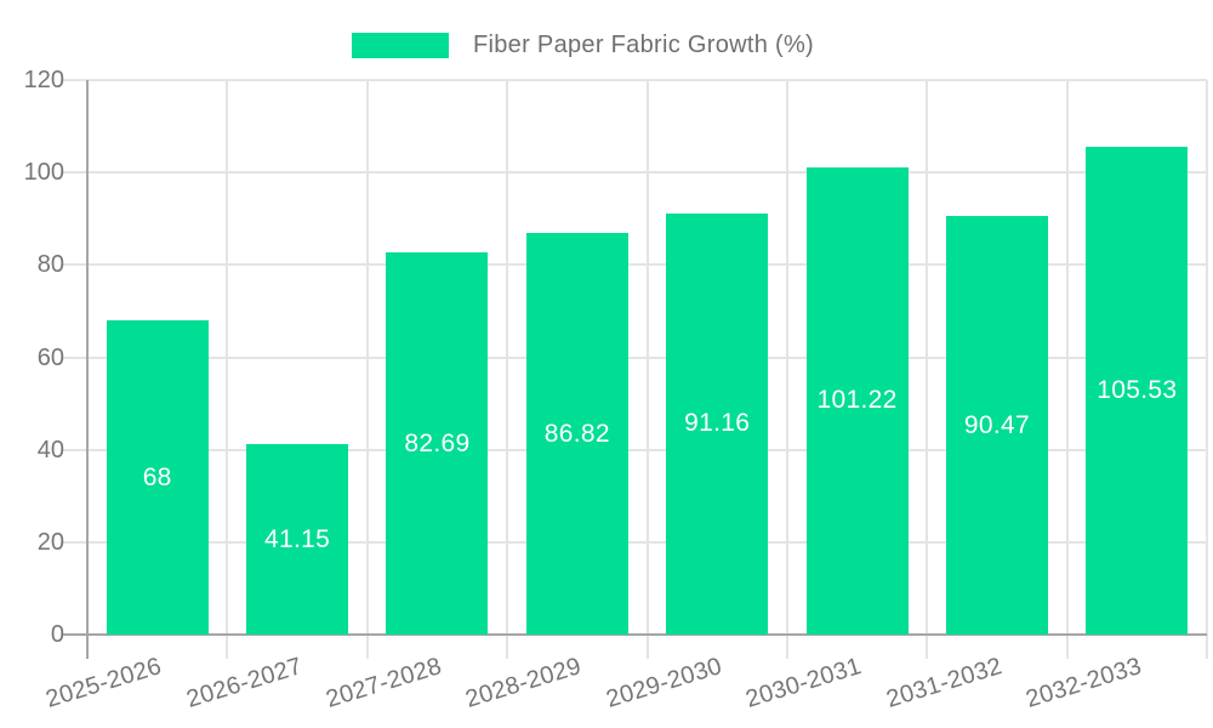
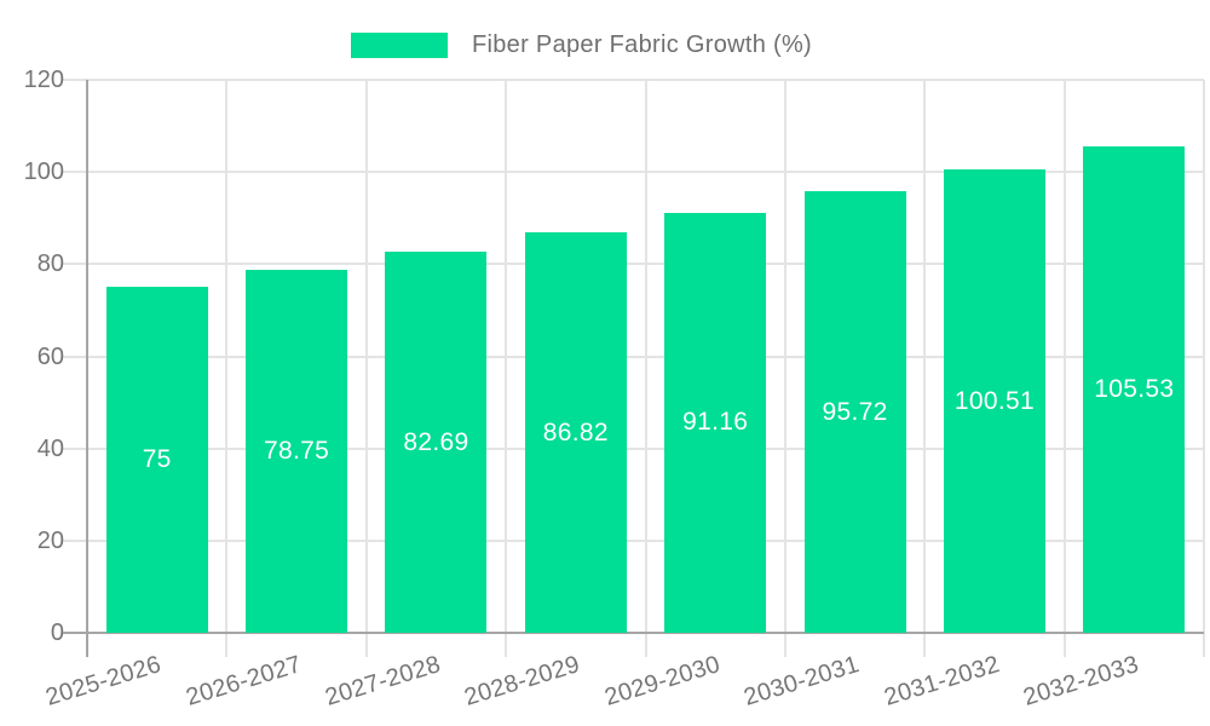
2025-2026: 68 -> 75
2026-2027: 41.15 -> 78.75
2030-2031: 101.22 -> 95.72
2031-2032: 90.47 -> 100.51
